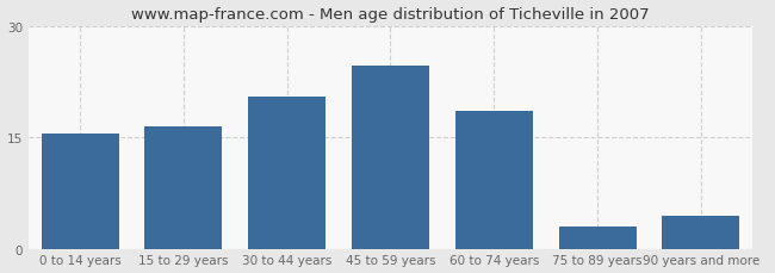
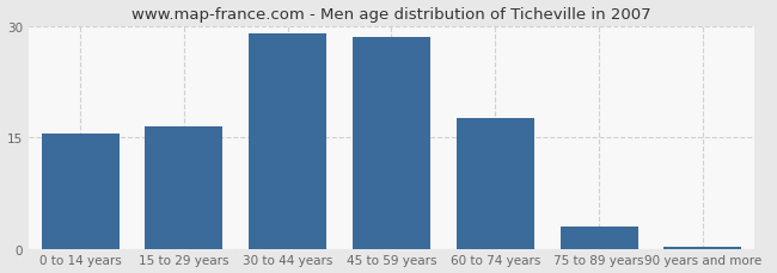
30 to 44 years: 20.4 -> 29.0
45 to 59 years: 24.6 -> 28.5
60 to 74 years: 18.6 -> 17.5
90 years and more: 4.4 -> 0.3
